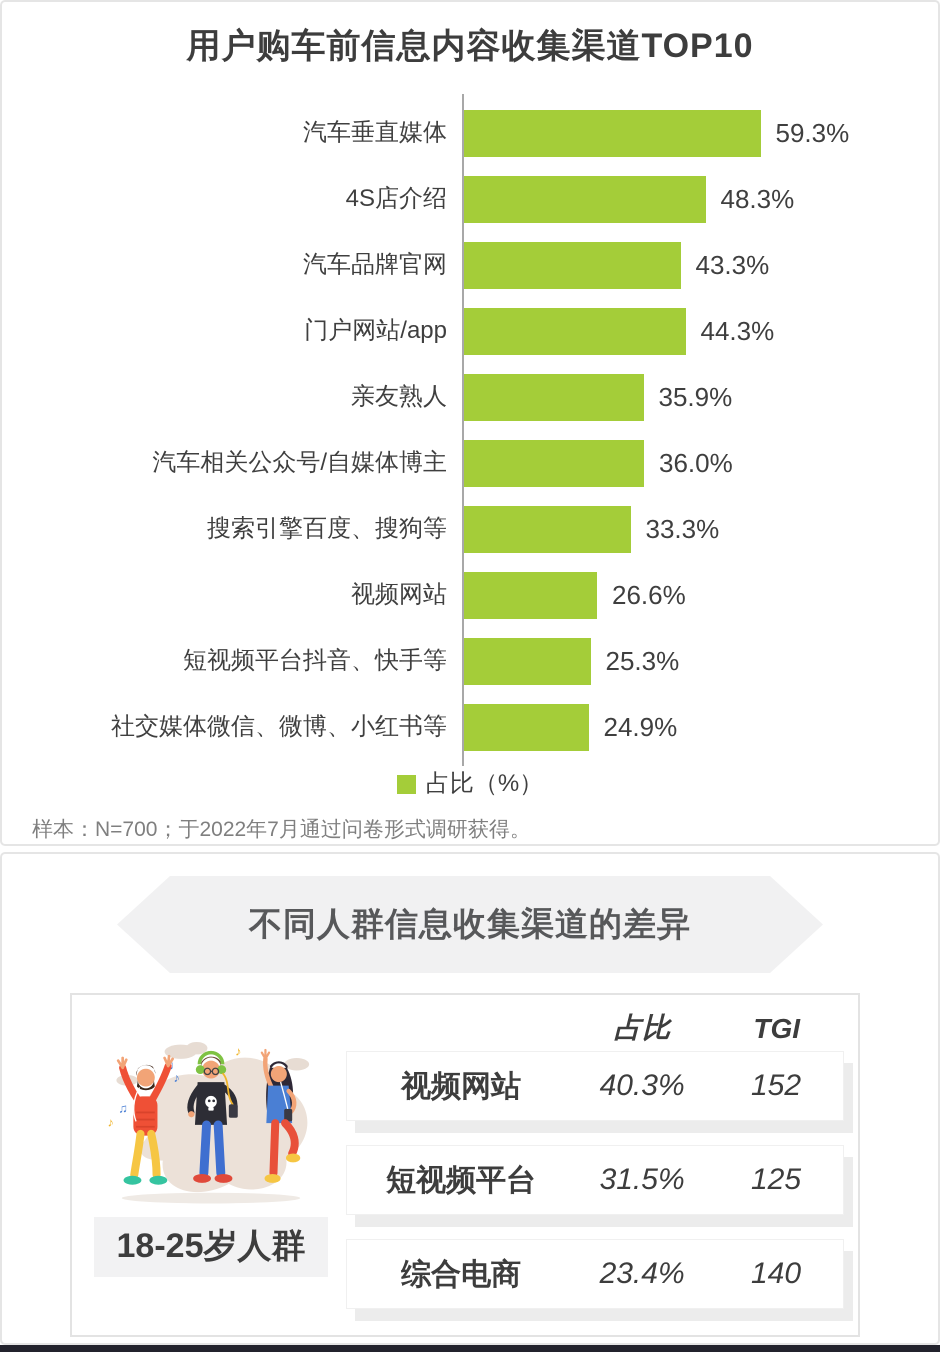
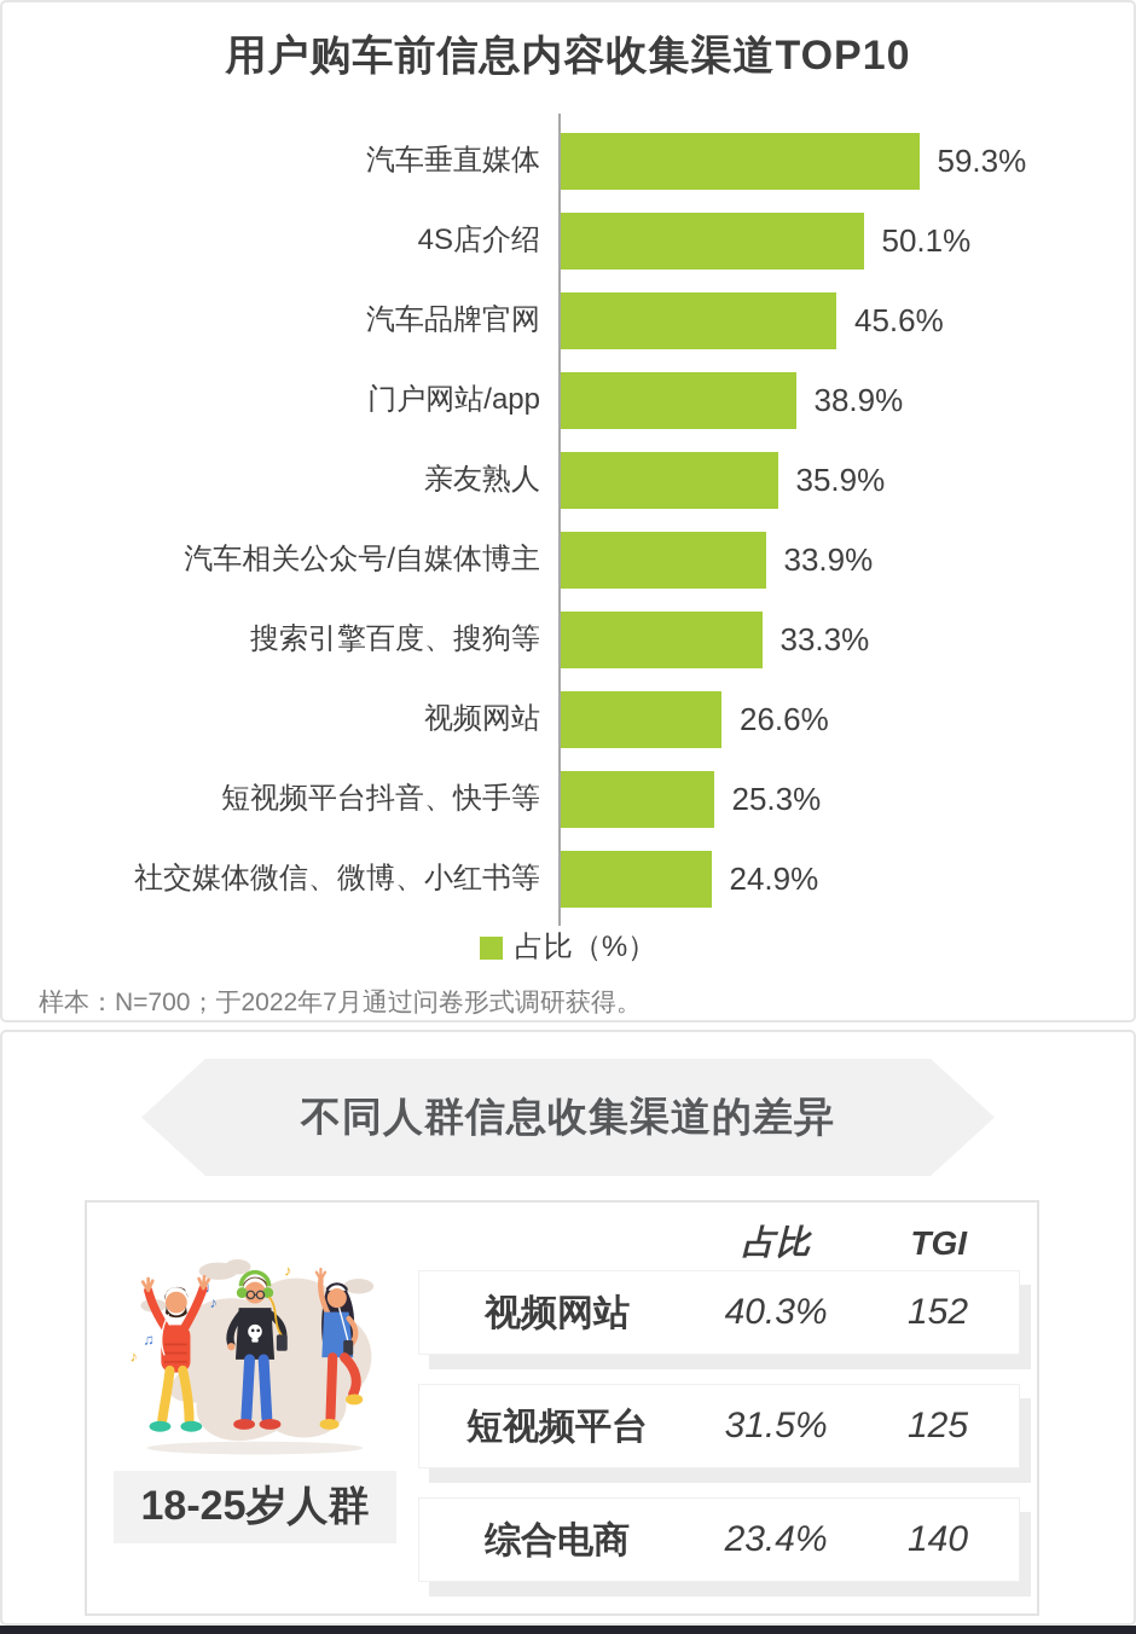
4S店介绍: 48.3% -> 50.1%
汽车品牌官网: 43.3% -> 45.6%
门户网站/app: 44.3% -> 38.9%
汽车相关公众号/自媒体博主: 36.0% -> 33.9%
